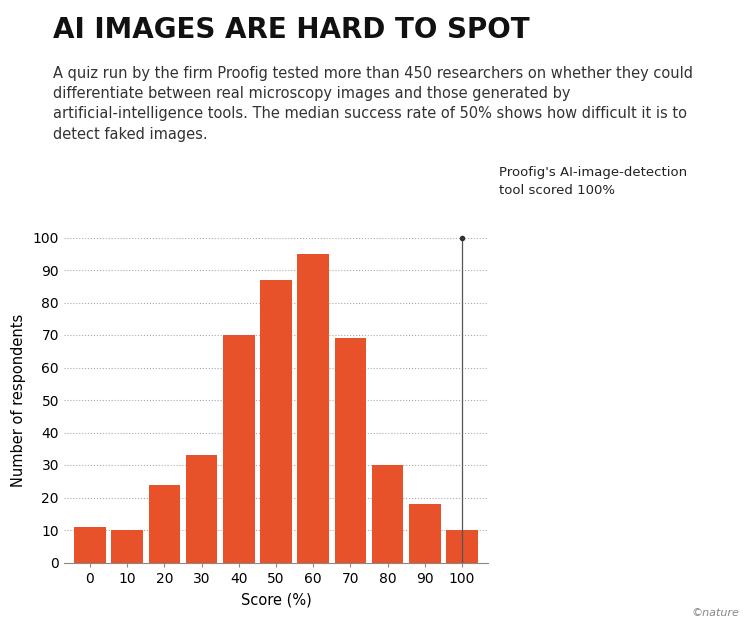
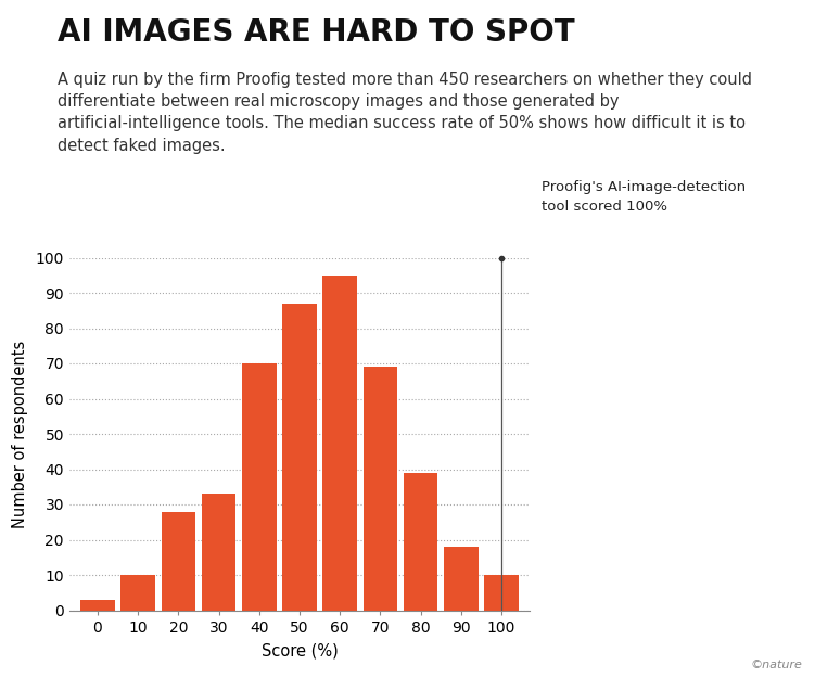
0: 11 -> 3
20: 24 -> 28
80: 30 -> 39
